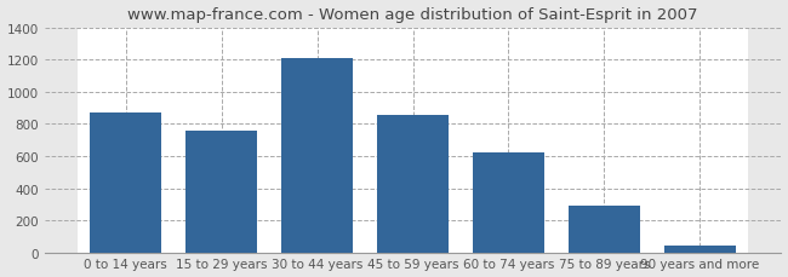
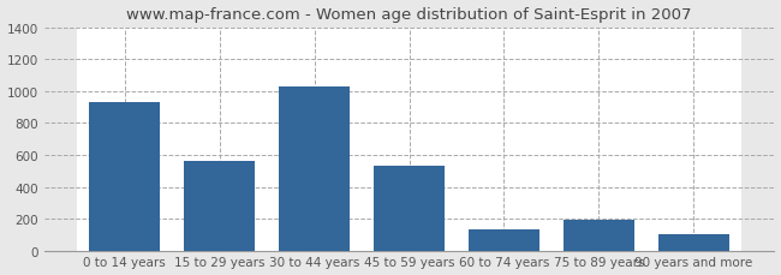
0 to 14 years: 870 -> 930
15 to 29 years: 760 -> 560
30 to 44 years: 1210 -> 1030
45 to 59 years: 860 -> 530
60 to 74 years: 620 -> 130
75 to 89 years: 290 -> 190
90 years and more: 40 -> 100
